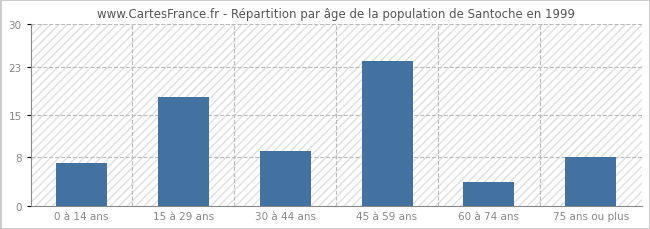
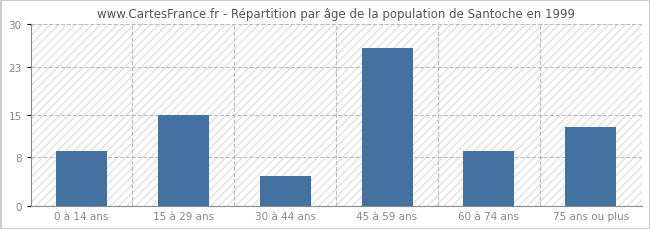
0 à 14 ans: 7 -> 9
15 à 29 ans: 18 -> 15
30 à 44 ans: 9 -> 5
45 à 59 ans: 24 -> 26
60 à 74 ans: 4 -> 9
75 ans ou plus: 8 -> 13
